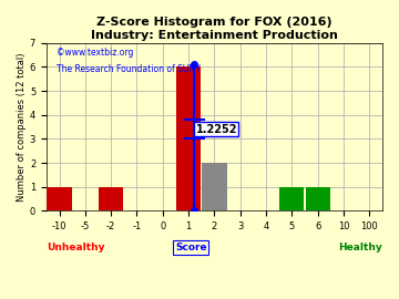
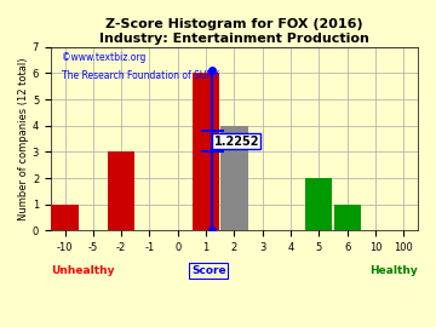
-2: 1 -> 3
2: 2 -> 4
5: 1 -> 2
